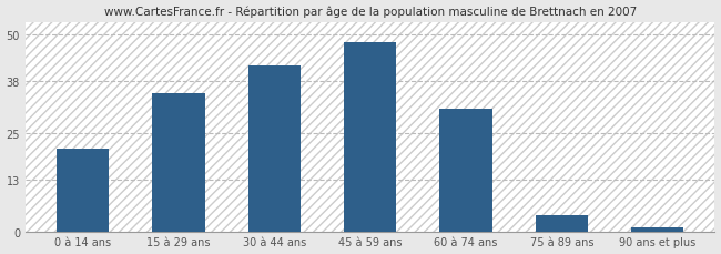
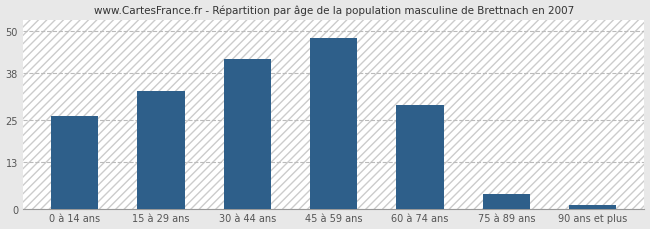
0 à 14 ans: 21 -> 26
15 à 29 ans: 35 -> 33
60 à 74 ans: 31 -> 29
